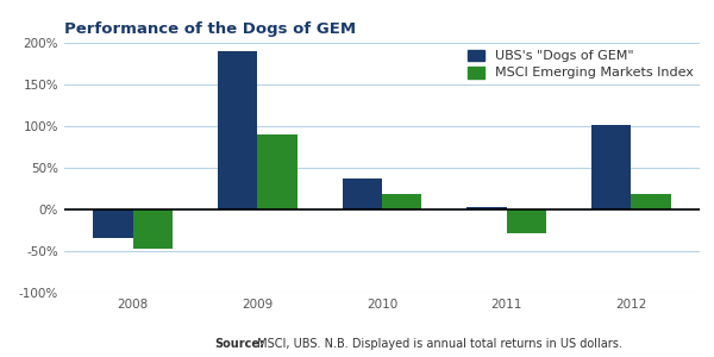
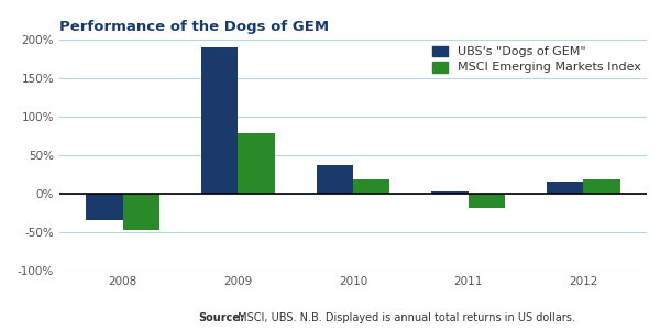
MSCI Emerging Markets Index/2009: 90% -> 79%
MSCI Emerging Markets Index/2011: -28% -> -18%
UBS's "Dogs of GEM"/2012: 102% -> 15%
